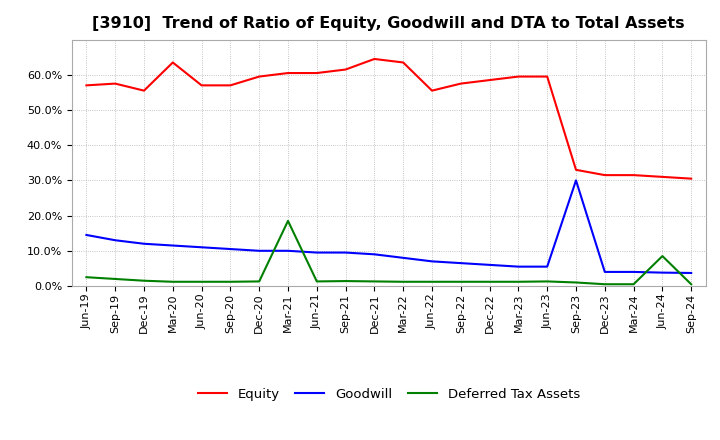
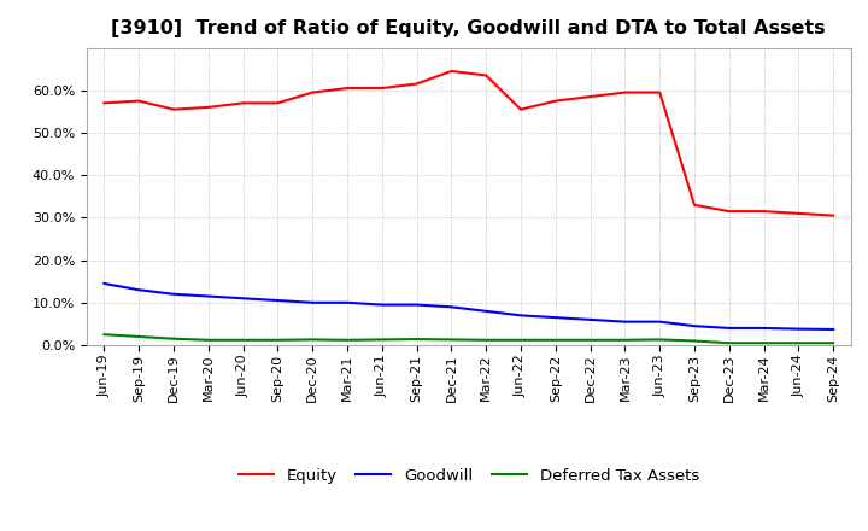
Equity/Mar-20: 63.5% -> 56.0%
Deferred Tax Assets/Mar-21: 18.5% -> 1.2%
Goodwill/Sep-23: 30.0% -> 4.5%
Deferred Tax Assets/Jun-24: 8.5% -> 0.5%
